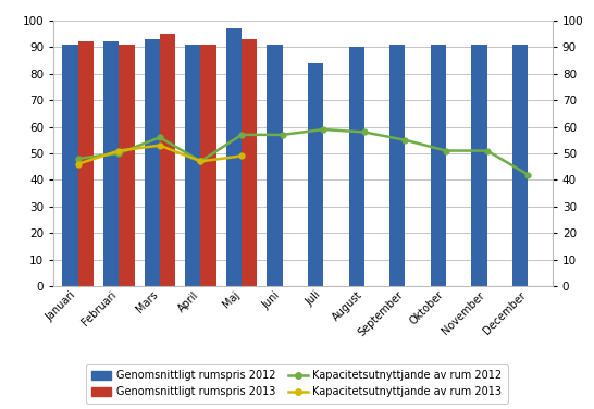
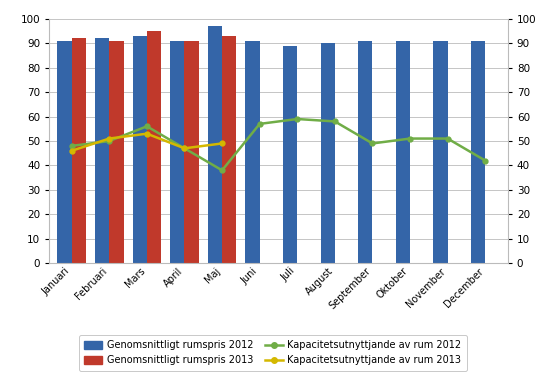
Kapacitetsutnyttjande av rum 2012/Maj: 57 -> 38
Genomsnittligt rumspris 2012/Juli: 84 -> 89
Kapacitetsutnyttjande av rum 2012/September: 55 -> 49
